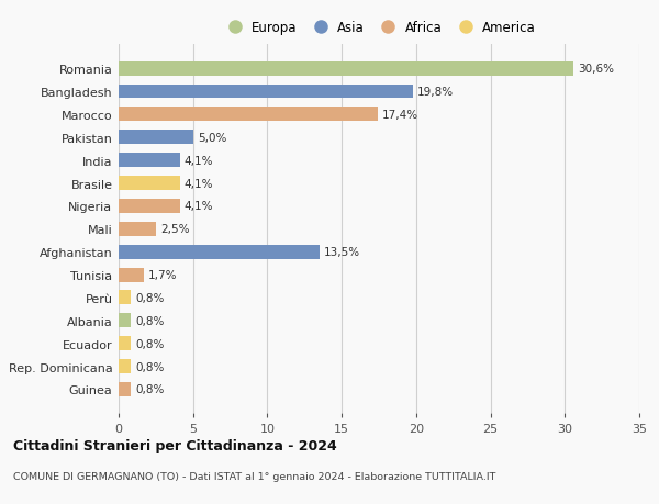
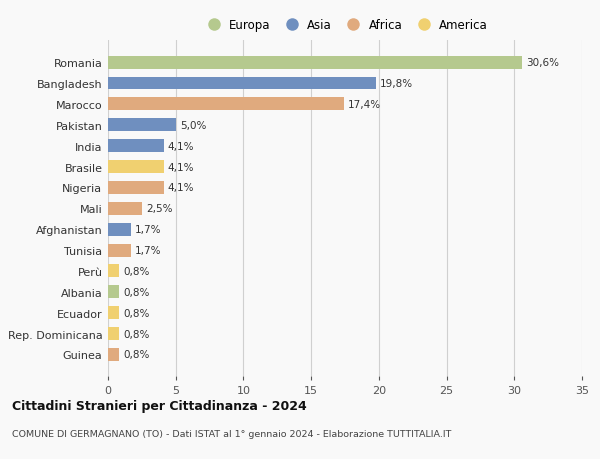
Afghanistan: 13,5% -> 1,7%
